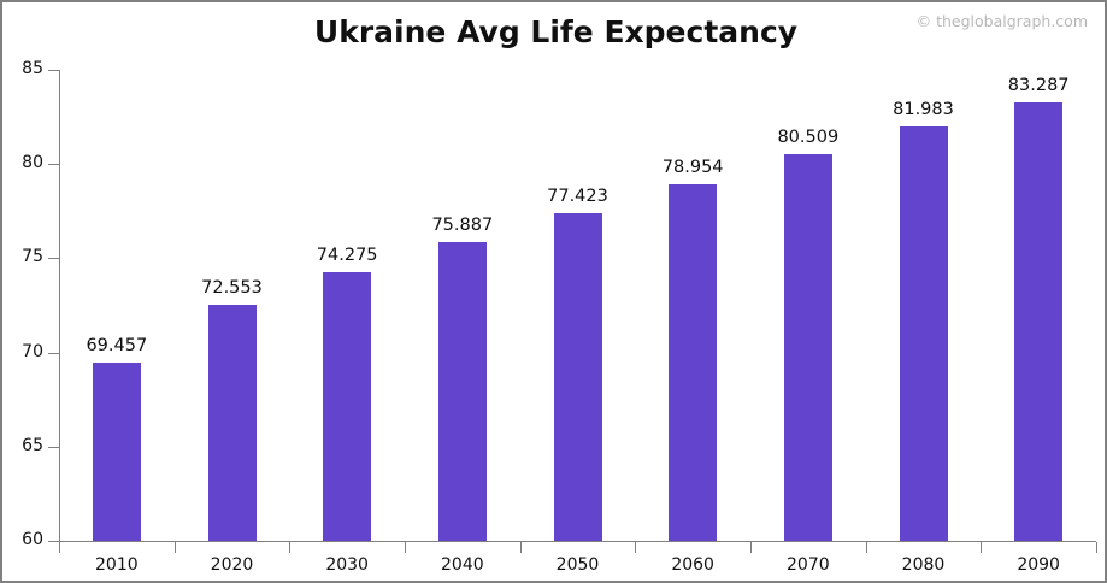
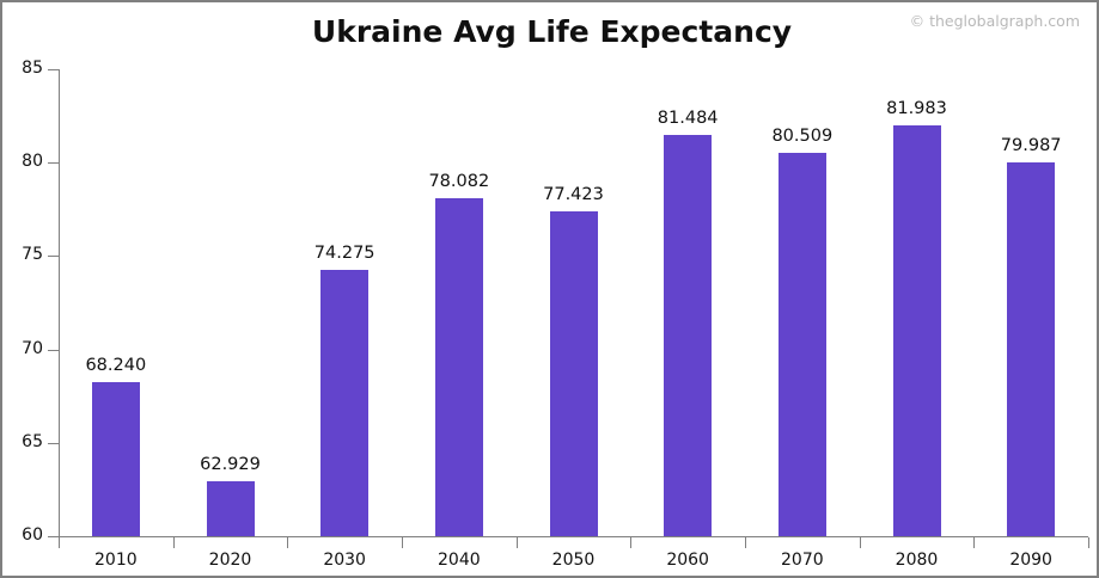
2010: 69.457 -> 68.240
2020: 72.553 -> 62.929
2040: 75.887 -> 78.082
2060: 78.954 -> 81.484
2090: 83.287 -> 79.987
